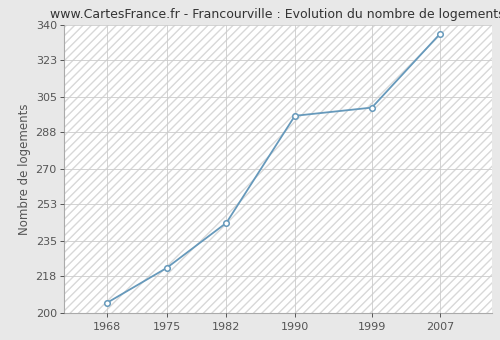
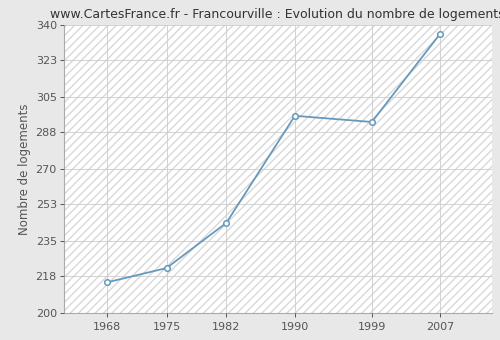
1968: 205 -> 215
1999: 300 -> 293
